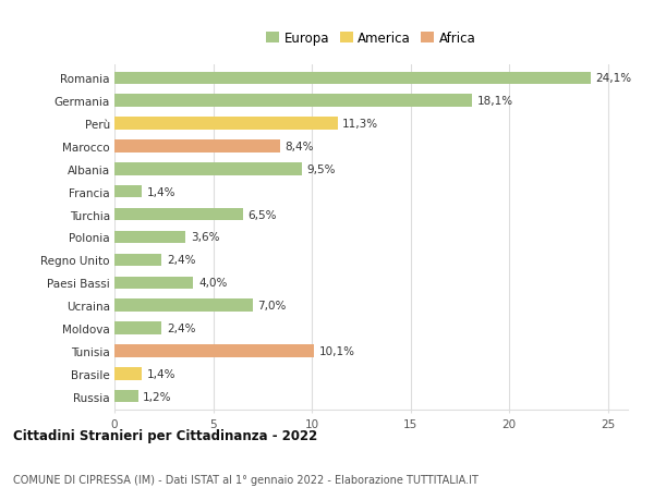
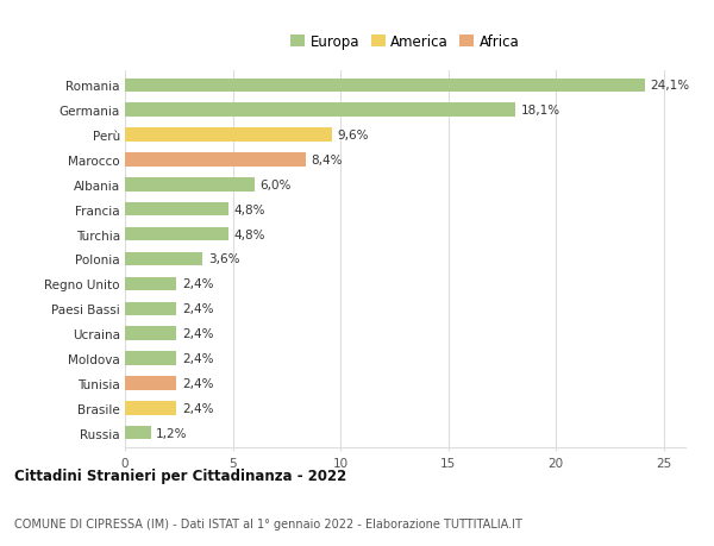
Perù: 11,3% -> 9,6%
Albania: 9,5% -> 6,0%
Francia: 1,4% -> 4,8%
Turchia: 6,5% -> 4,8%
Paesi Bassi: 4,0% -> 2,4%
Ucraina: 7,0% -> 2,4%
Tunisia: 10,1% -> 2,4%
Brasile: 1,4% -> 2,4%
